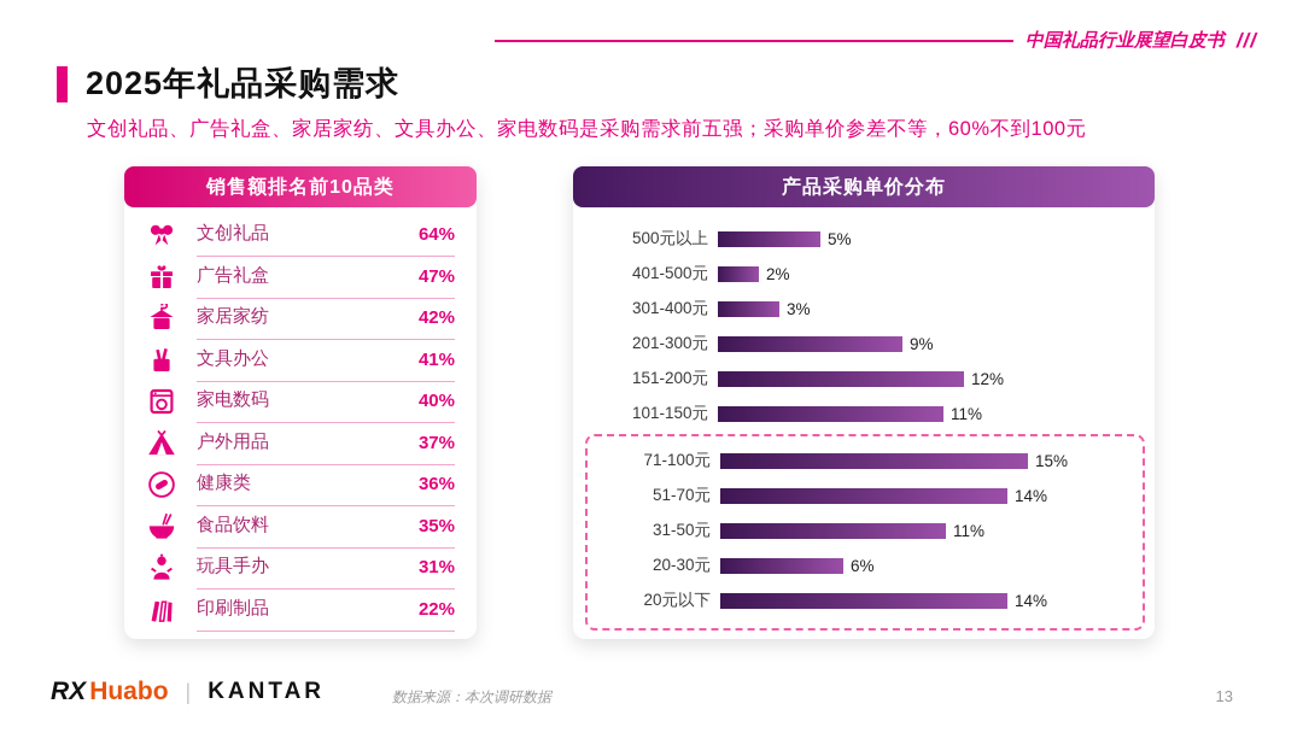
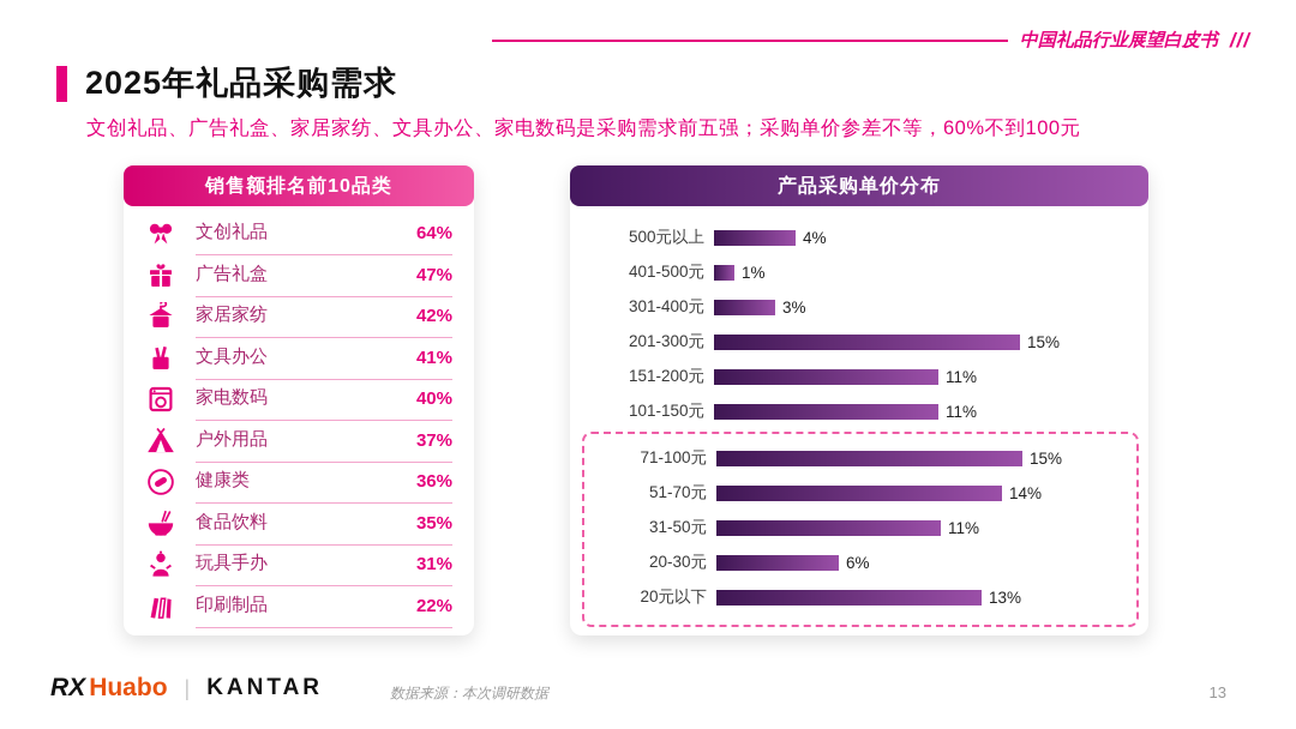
产品采购单价分布/500元以上: 5% -> 4%
产品采购单价分布/401-500元: 2% -> 1%
产品采购单价分布/201-300元: 9% -> 15%
产品采购单价分布/151-200元: 12% -> 11%
产品采购单价分布/20元以下: 14% -> 13%
